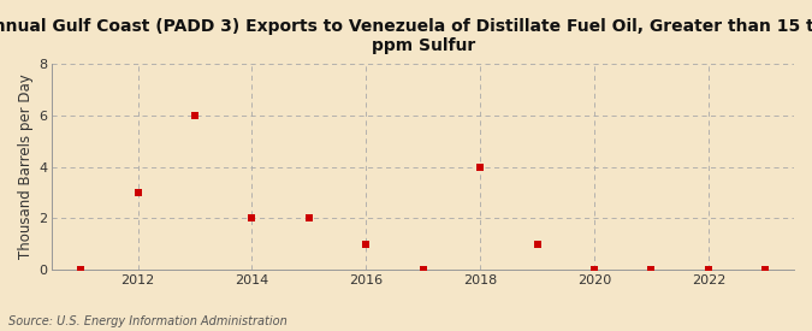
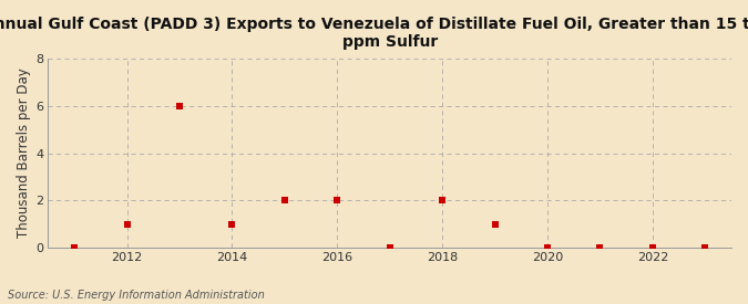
2012: 3 -> 1
2014: 2 -> 1
2016: 1 -> 2
2018: 4 -> 2
